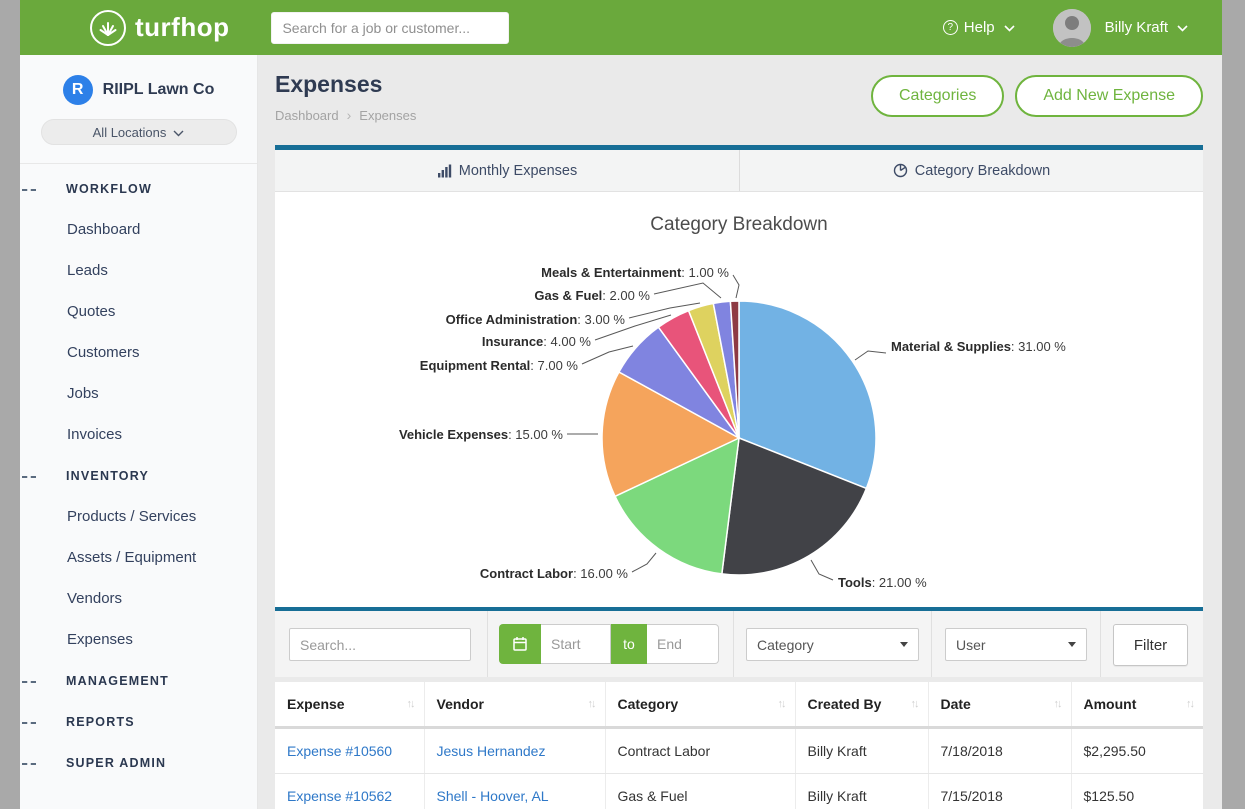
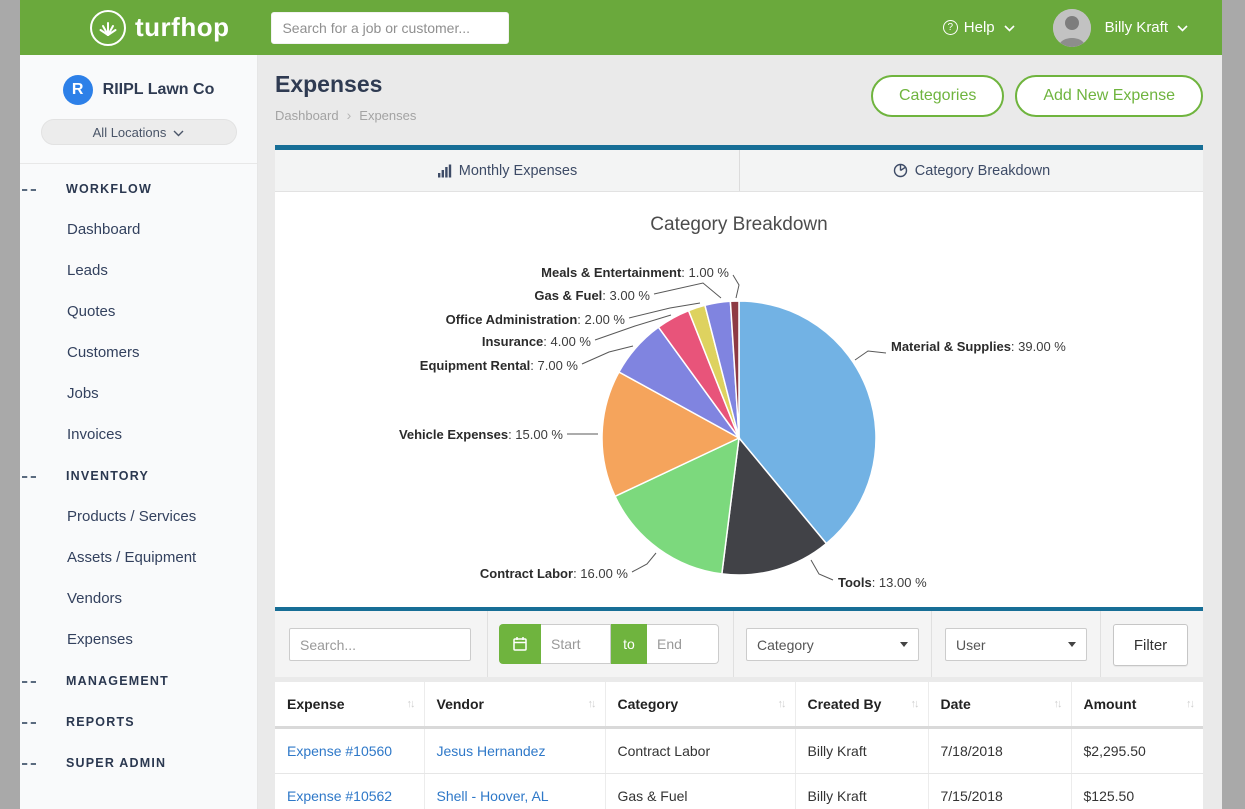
Material & Supplies: 31.00 -> 39.00
Tools: 21.00 -> 13.00
Office Administration: 3.00 -> 2.00
Gas & Fuel: 2.00 -> 3.00
